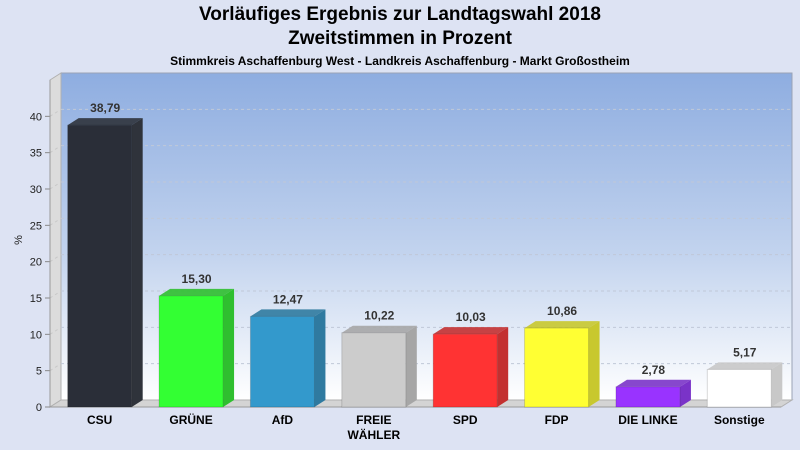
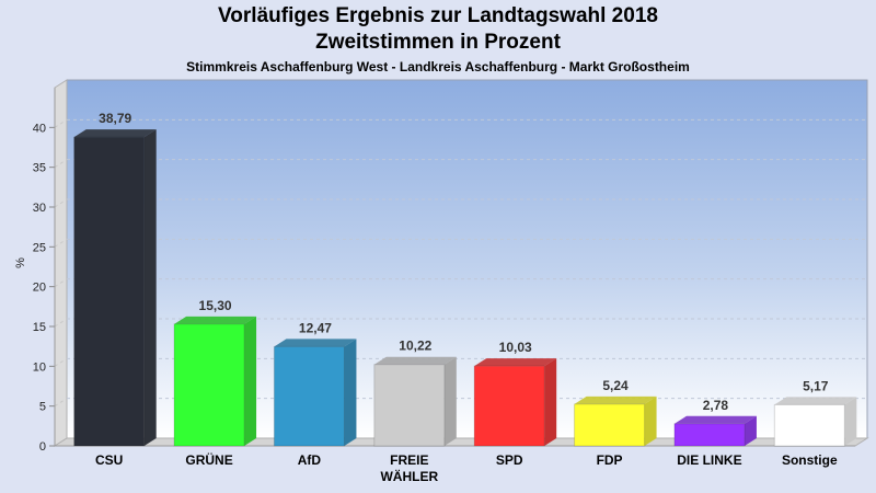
FDP: 10,86 -> 5,24
